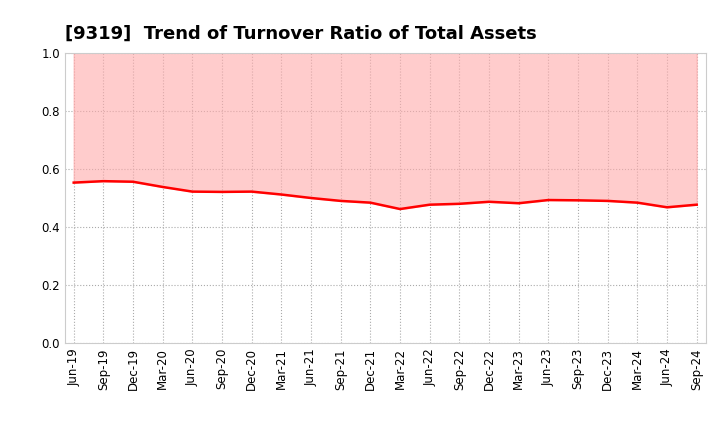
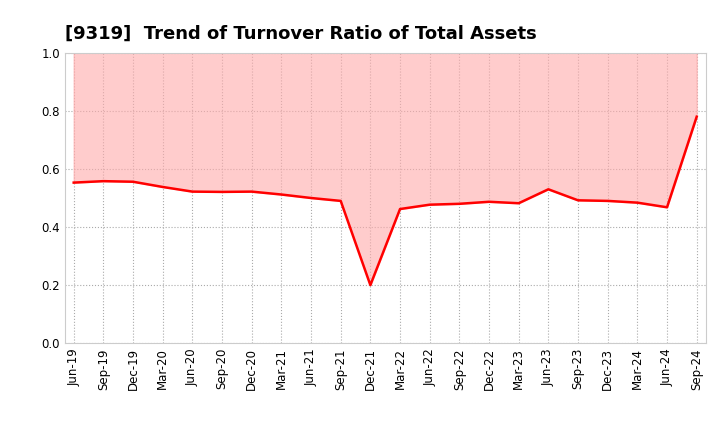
Dec-21: 0.484 -> 0.200
Jun-23: 0.493 -> 0.530
Sep-24: 0.477 -> 0.780
